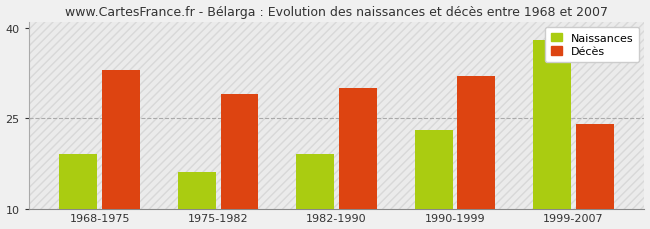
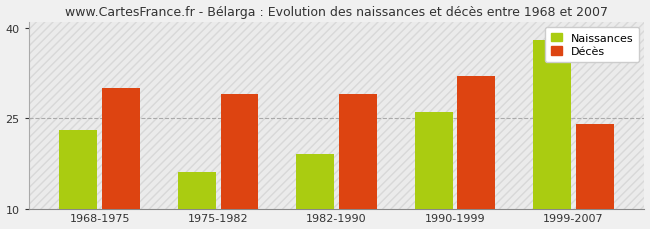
Naissances/1968-1975: 19 -> 23
Décès/1968-1975: 33 -> 30
Décès/1982-1990: 30 -> 29
Naissances/1990-1999: 23 -> 26
